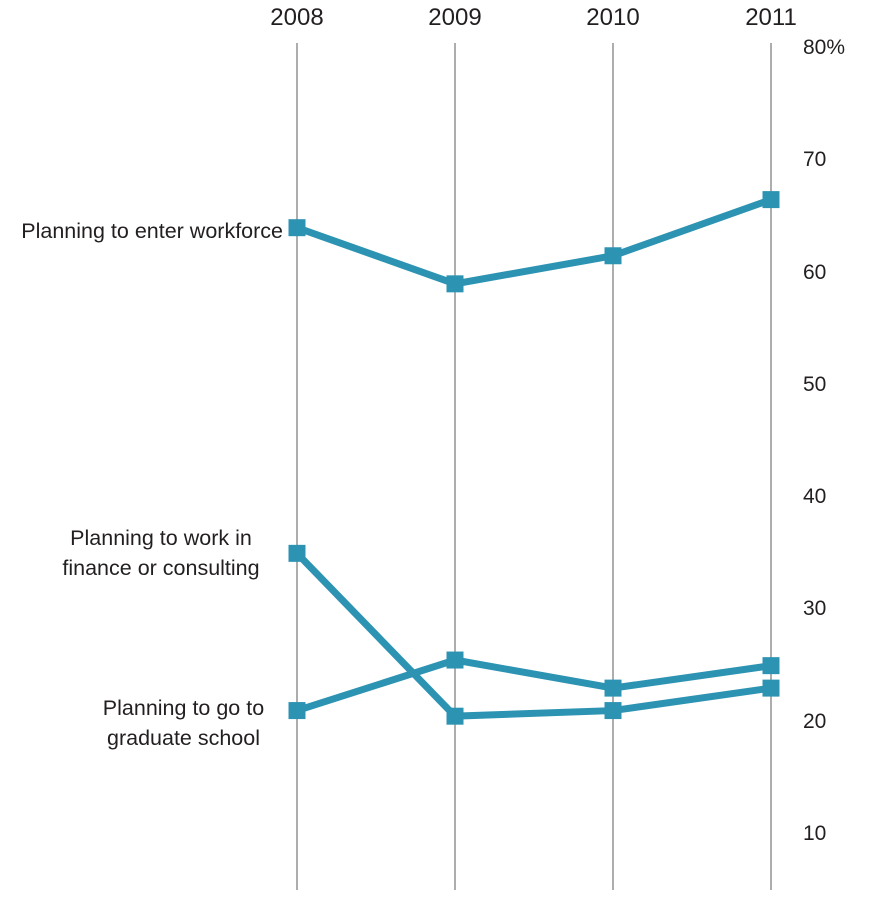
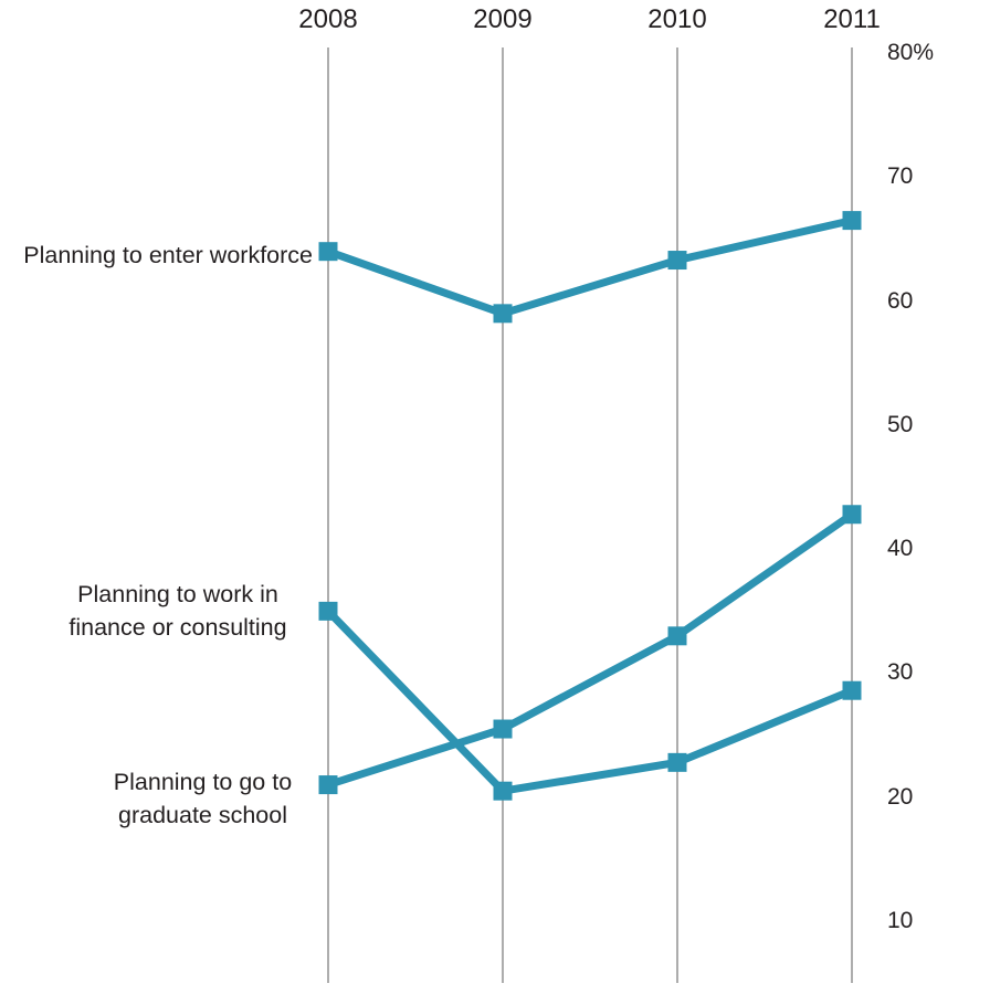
Planning to enter workforce/2010: 61.5% -> 63.3%
Planning to work in finance or consulting/2010: 21.0% -> 22.8%
Planning to go to graduate school/2010: 23.0% -> 33.0%
Planning to work in finance or consulting/2011: 23.0% -> 28.6%
Planning to go to graduate school/2011: 25.0% -> 42.8%
